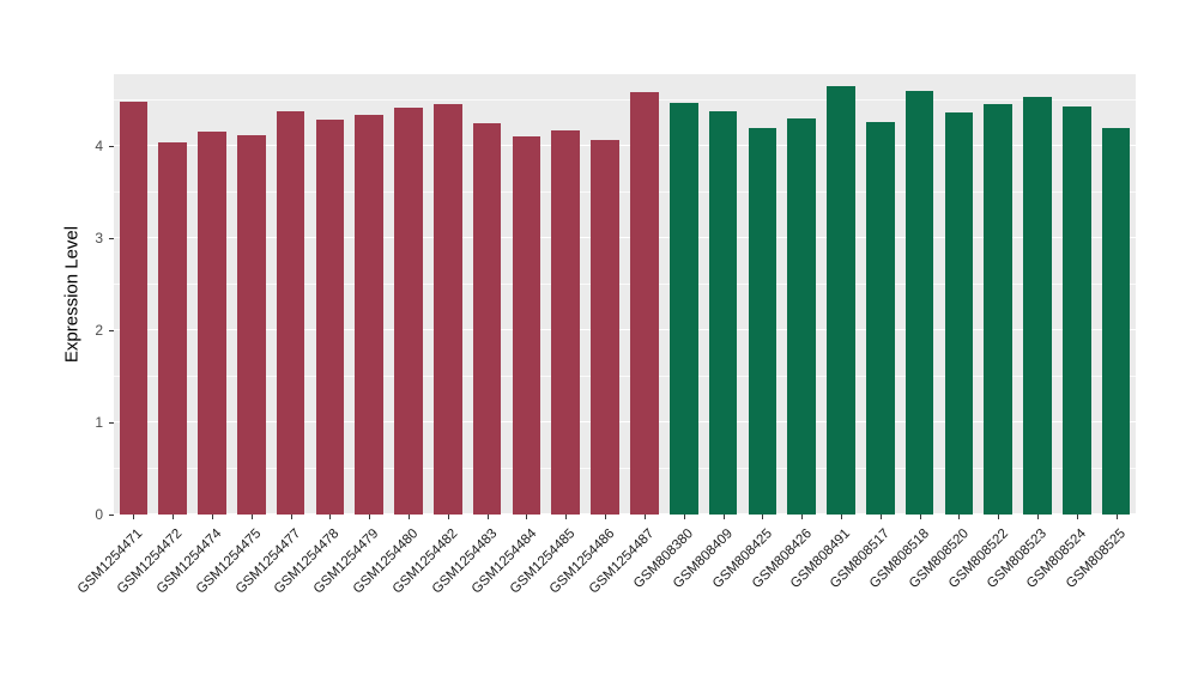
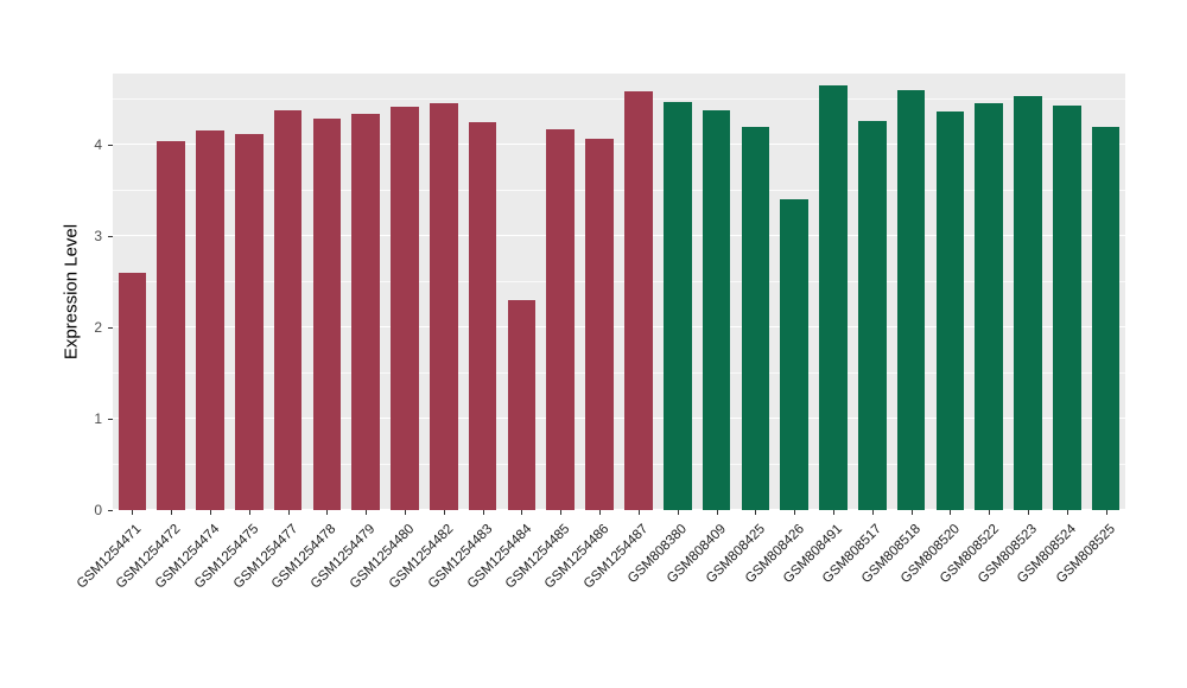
GSM1254471: 4.5 -> 2.6
GSM1254484: 4.1 -> 2.3
GSM808426: 4.3 -> 3.4
